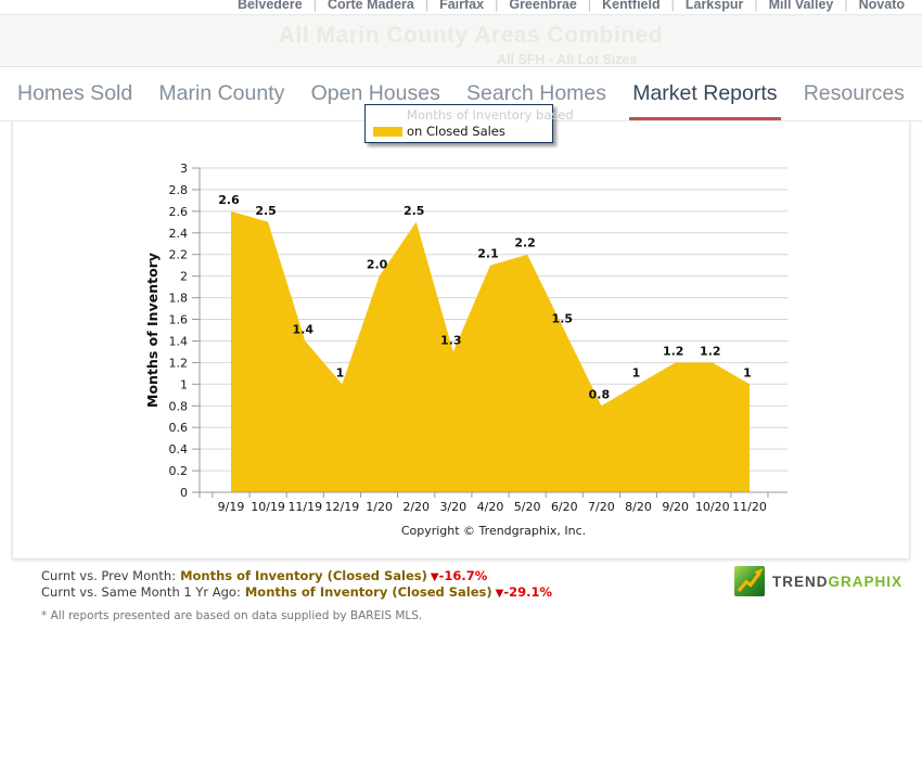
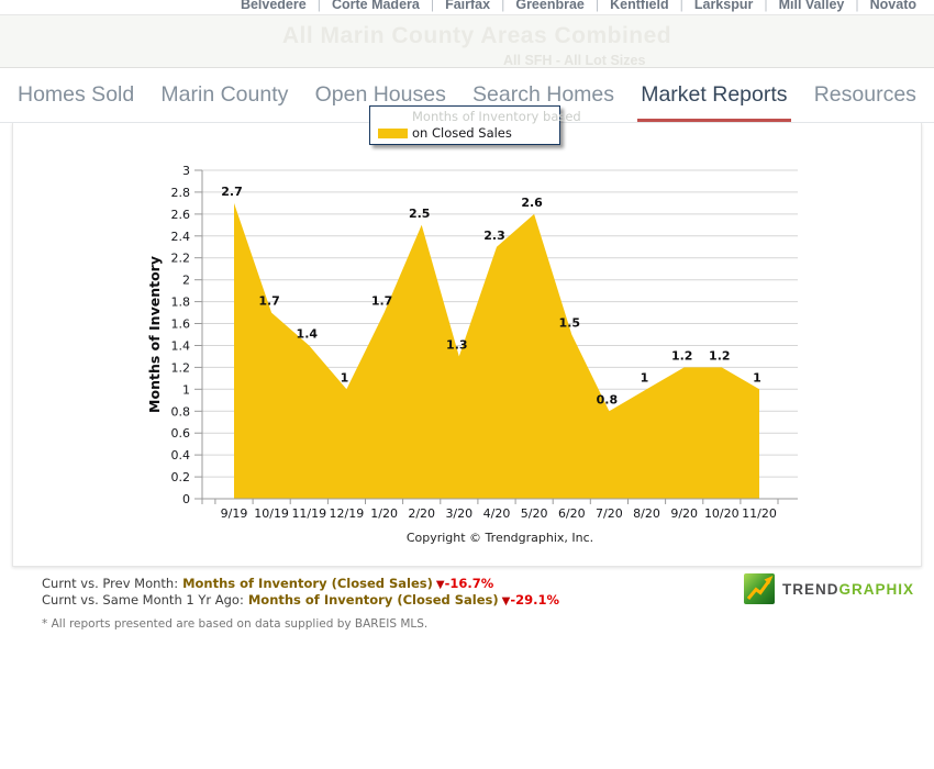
9/19: 2.6 -> 2.7
10/19: 2.5 -> 1.7
1/20: 2.0 -> 1.7
4/20: 2.1 -> 2.3
5/20: 2.2 -> 2.6
